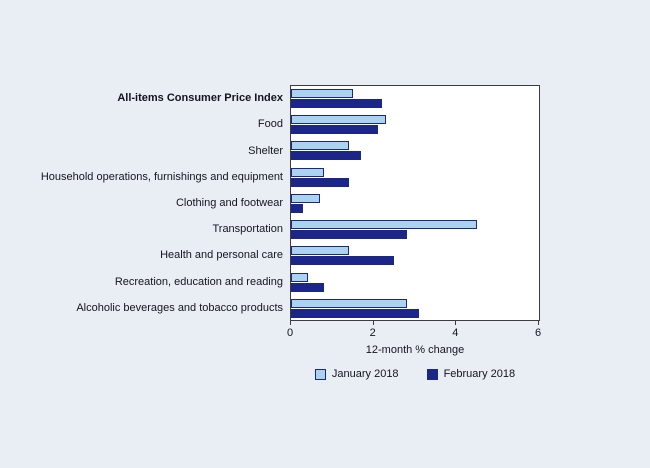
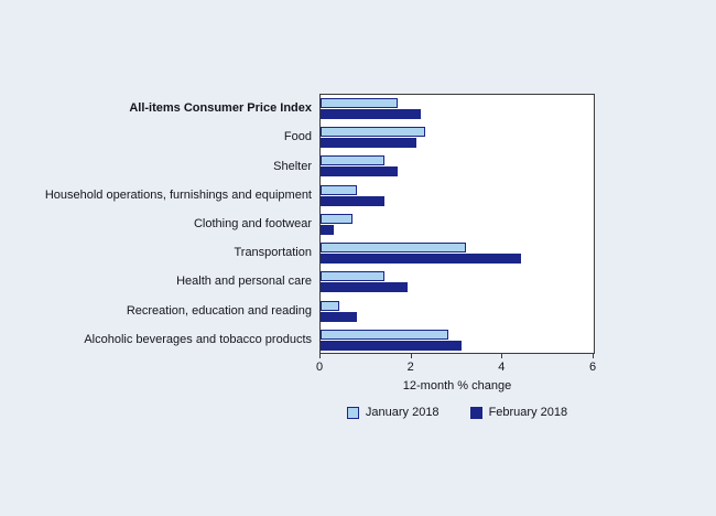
January 2018/All-items Consumer Price Index: 1.5 -> 1.7
January 2018/Transportation: 4.5 -> 3.2
February 2018/Transportation: 2.8 -> 4.4
February 2018/Health and personal care: 2.5 -> 1.9
